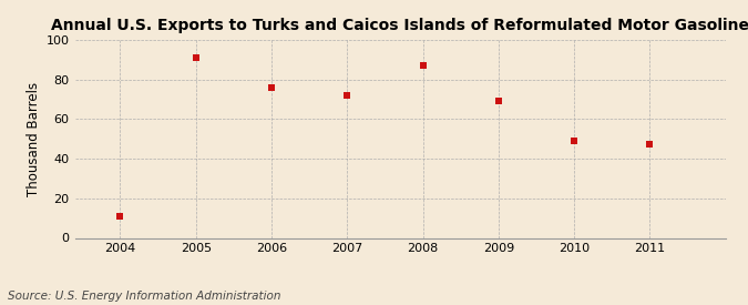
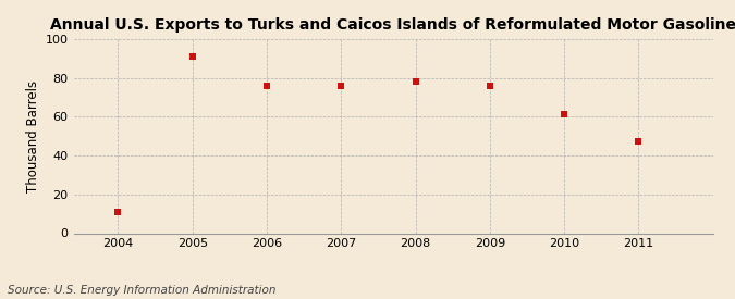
2007: 72 -> 76
2008: 87 -> 78
2009: 69 -> 76
2010: 49 -> 61
